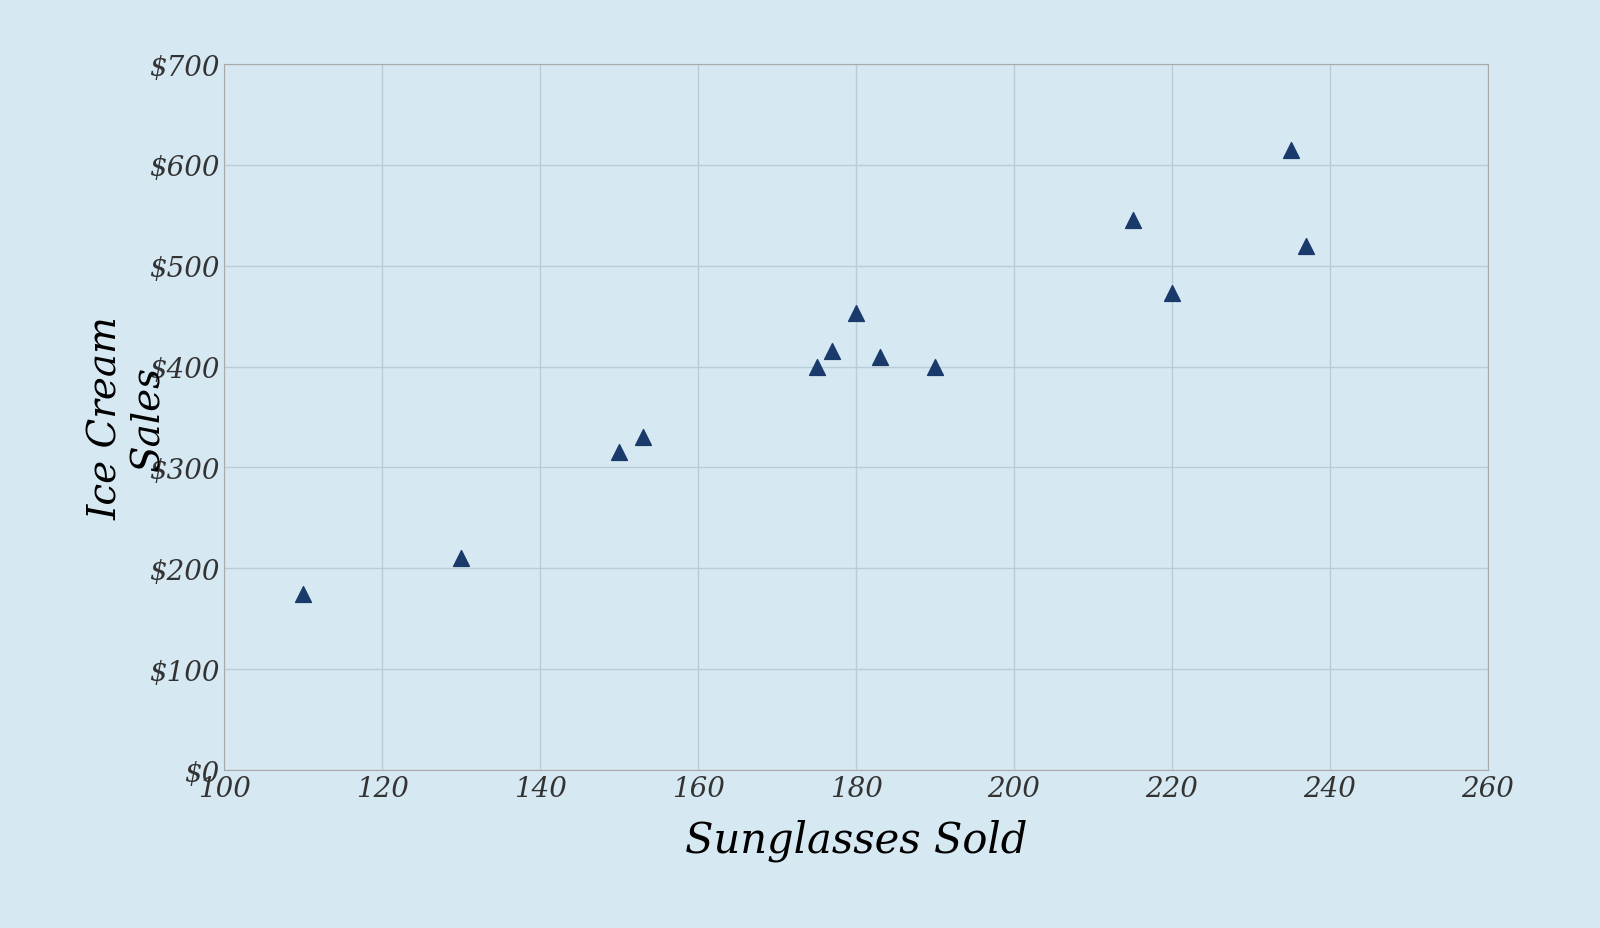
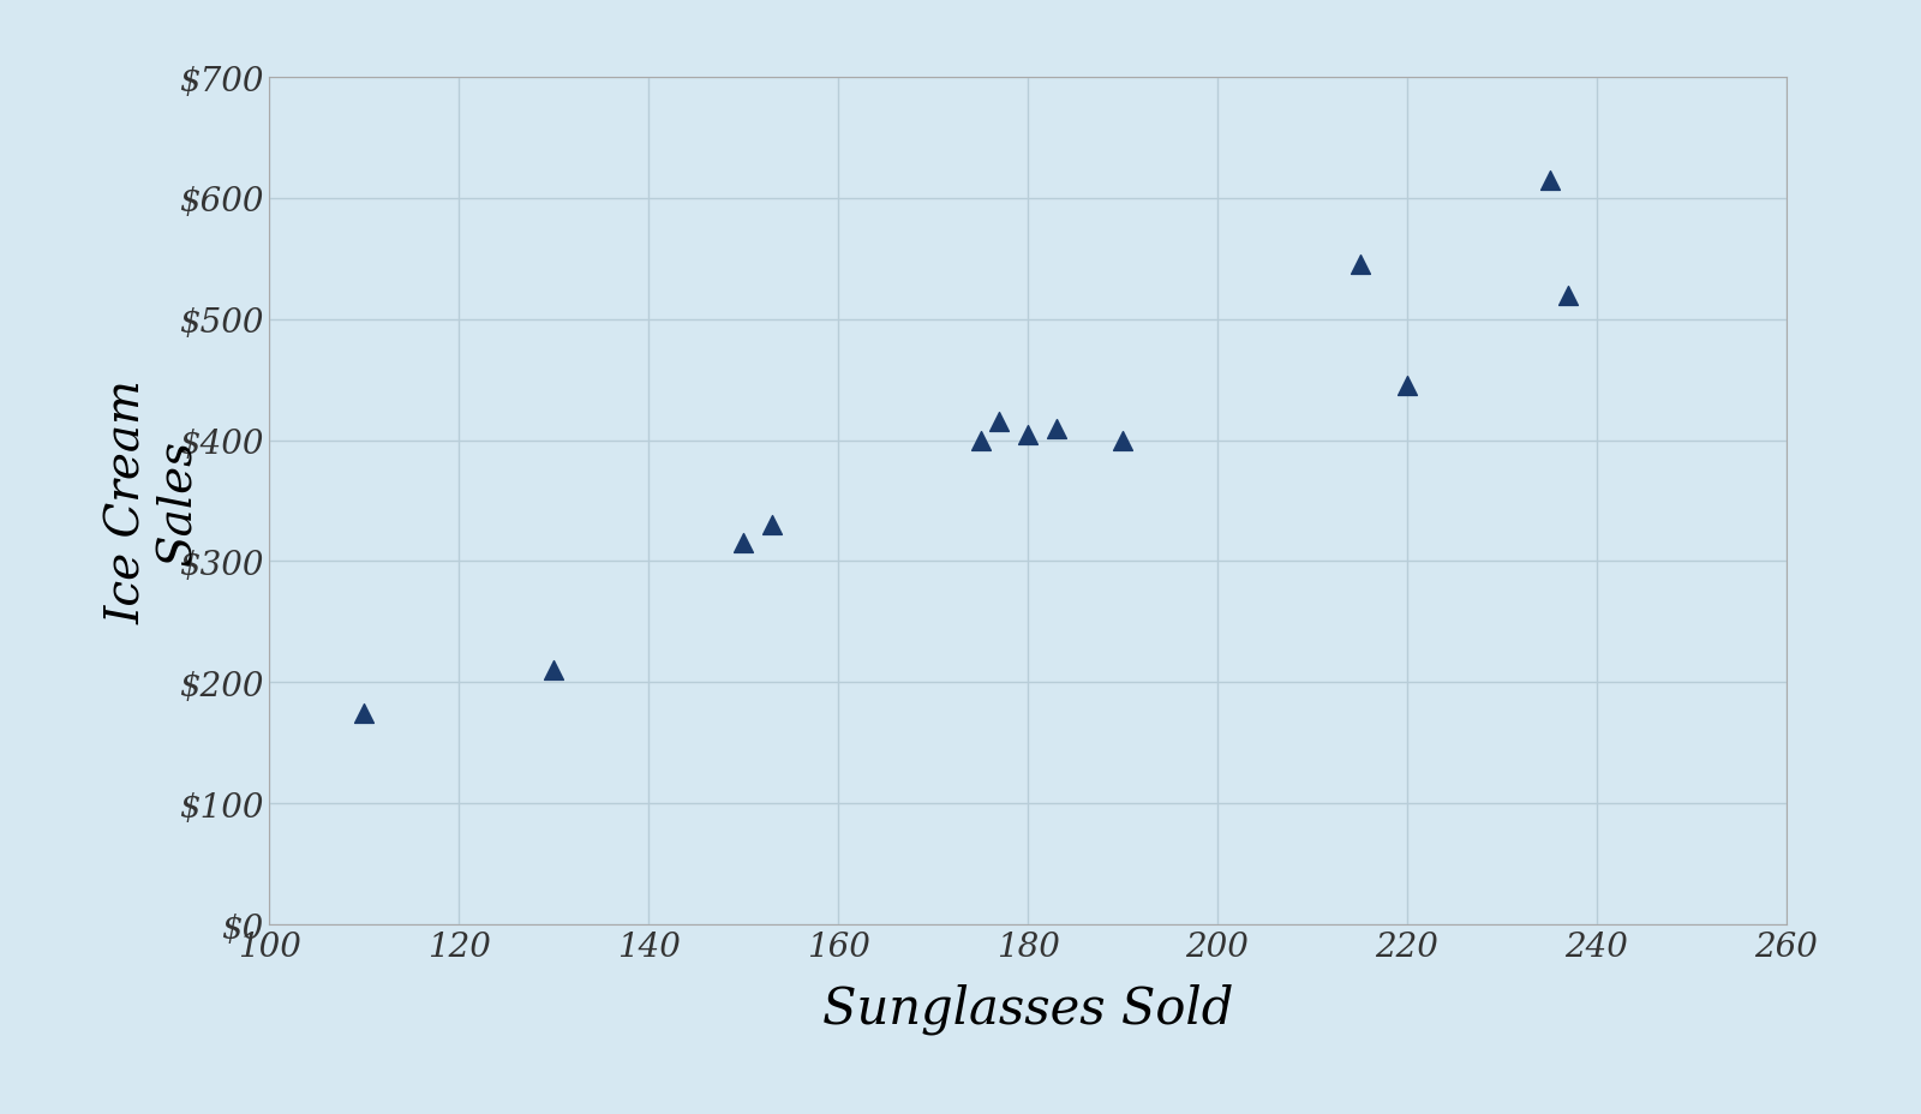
180: $453 -> $405
220: $473 -> $445
